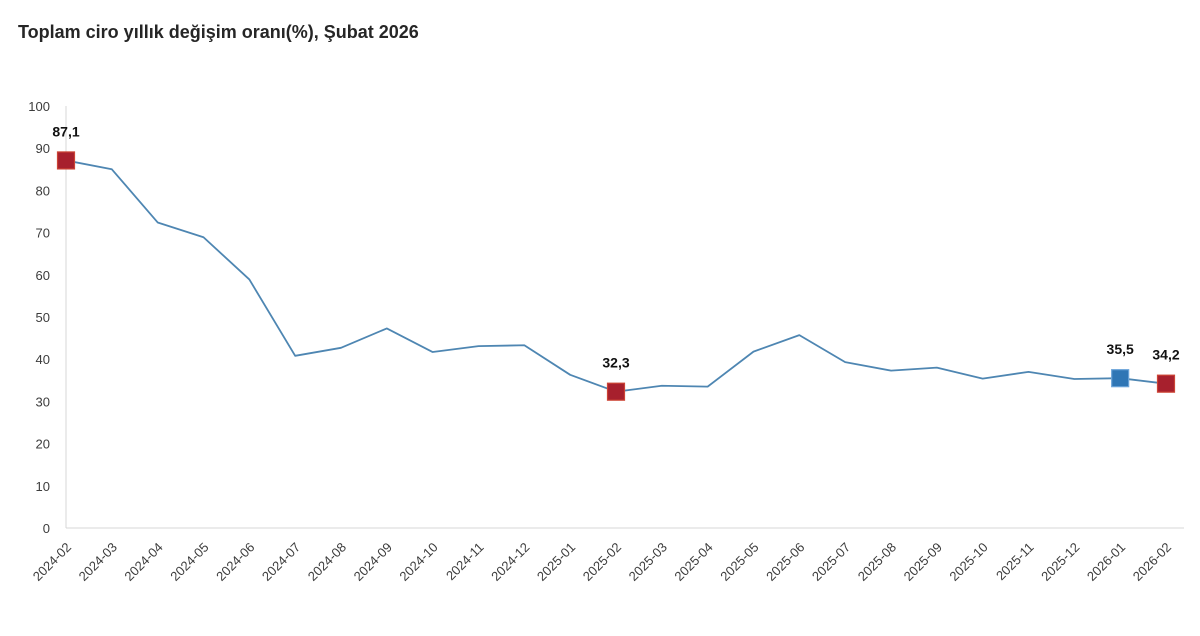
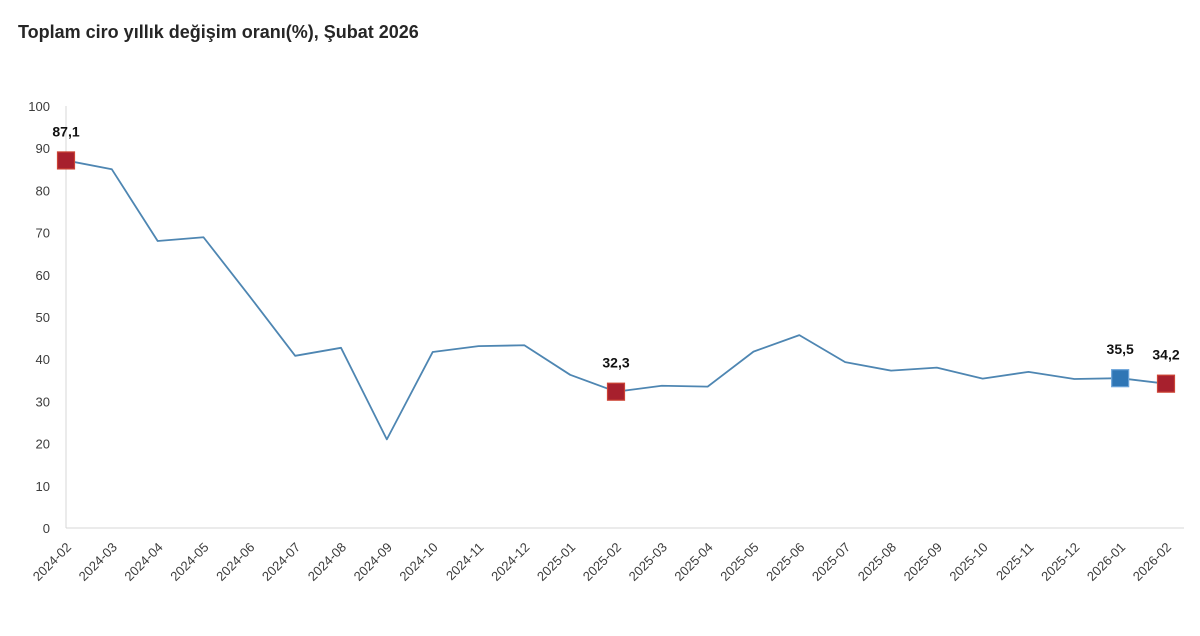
2024-04: 72 -> 68
2024-06: 59 -> 55
2024-09: 47 -> 21
